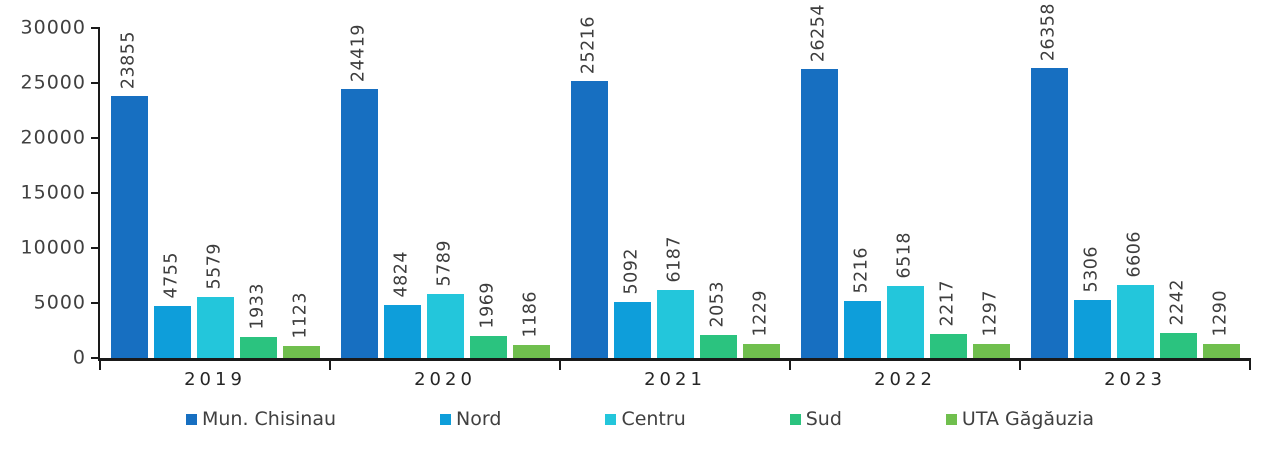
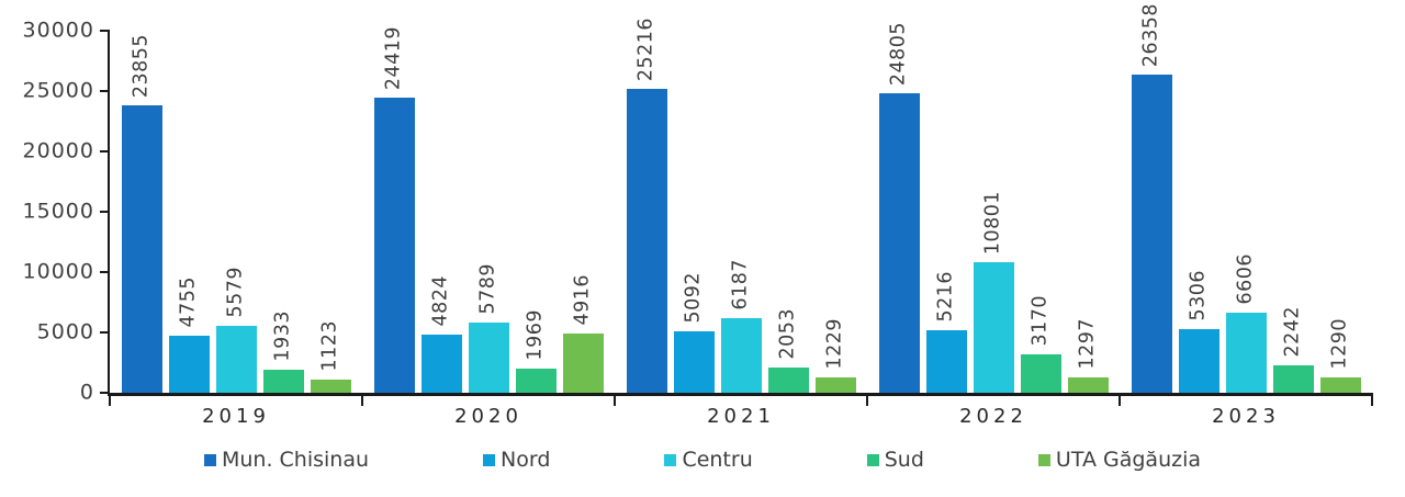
UTA Găgăuzia/2020: 1186 -> 4916
Mun. Chisinau/2022: 26254 -> 24805
Centru/2022: 6518 -> 10801
Sud/2022: 2217 -> 3170
